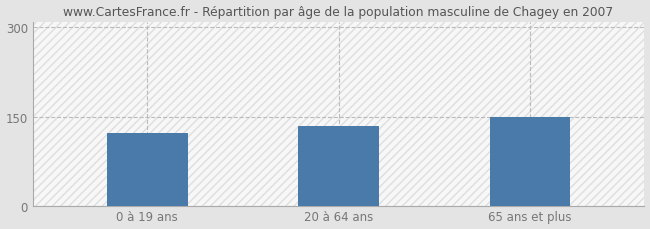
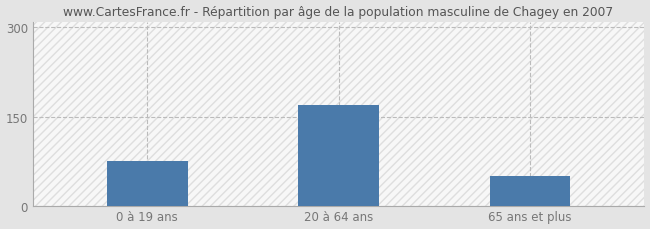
0 à 19 ans: 122 -> 75
20 à 64 ans: 134 -> 170
65 ans et plus: 150 -> 50
